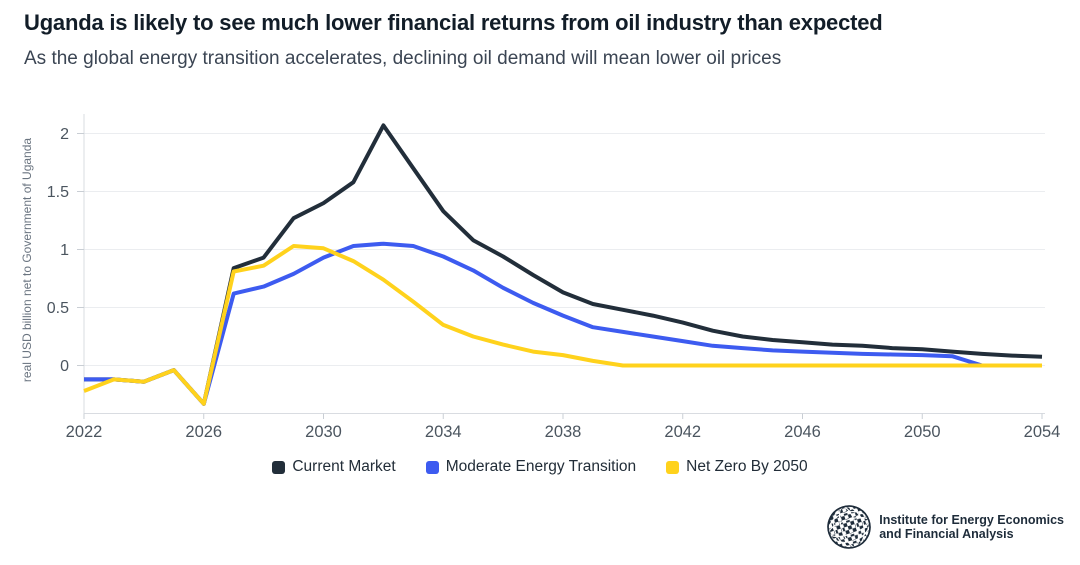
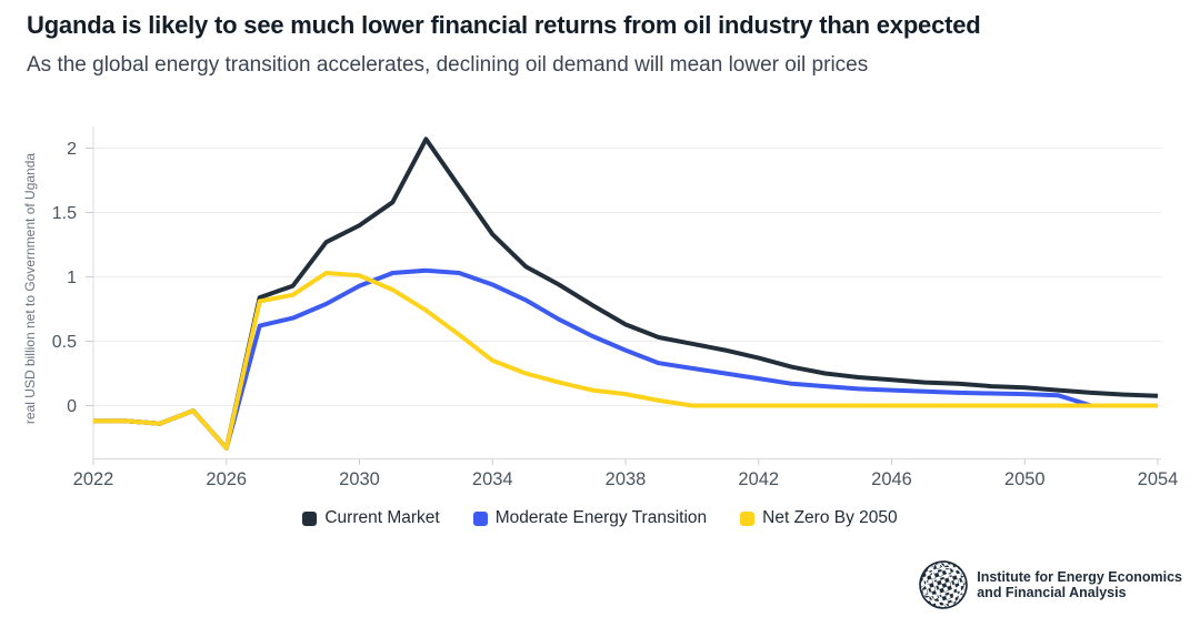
Net Zero By 2050/2022: -0.22 -> -0.12
